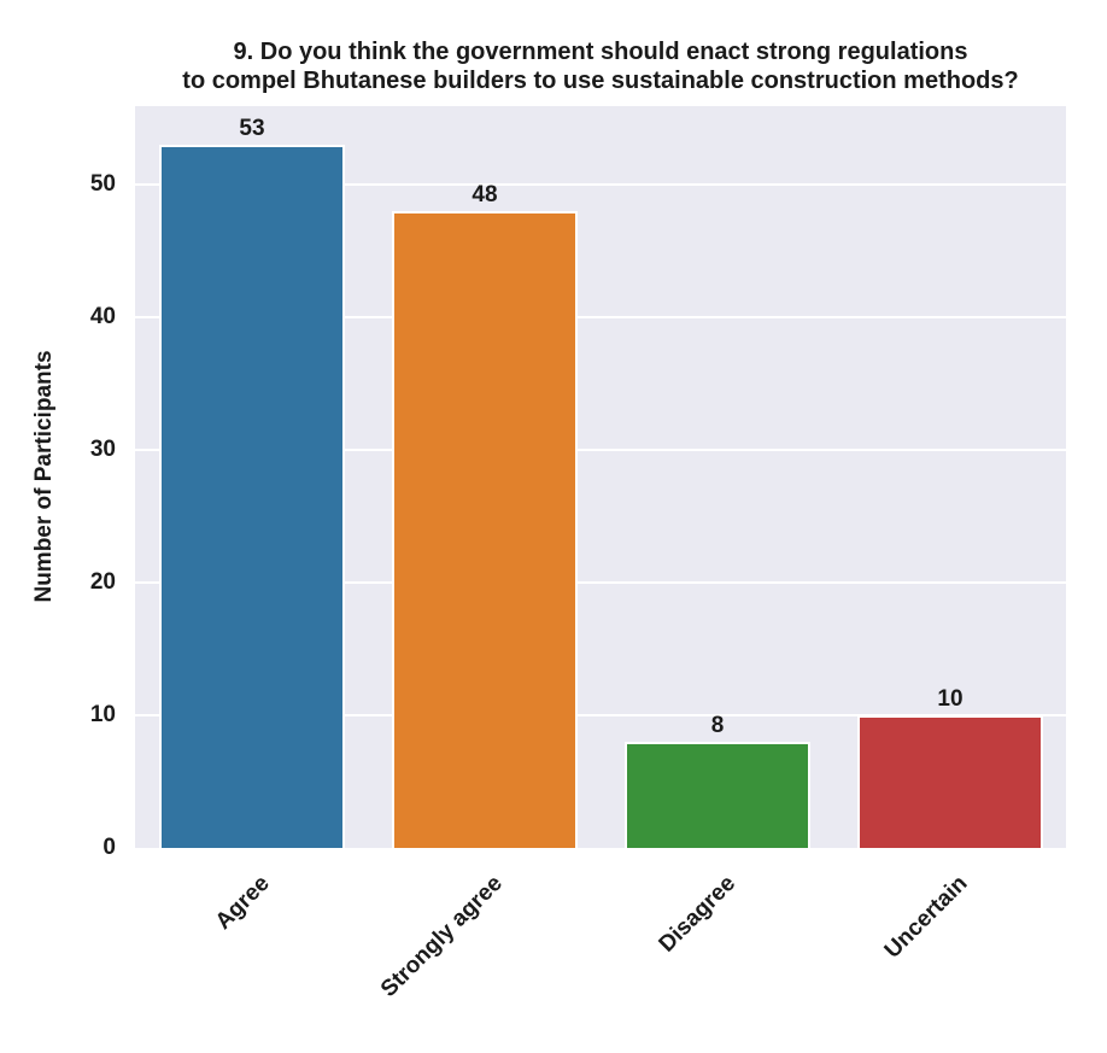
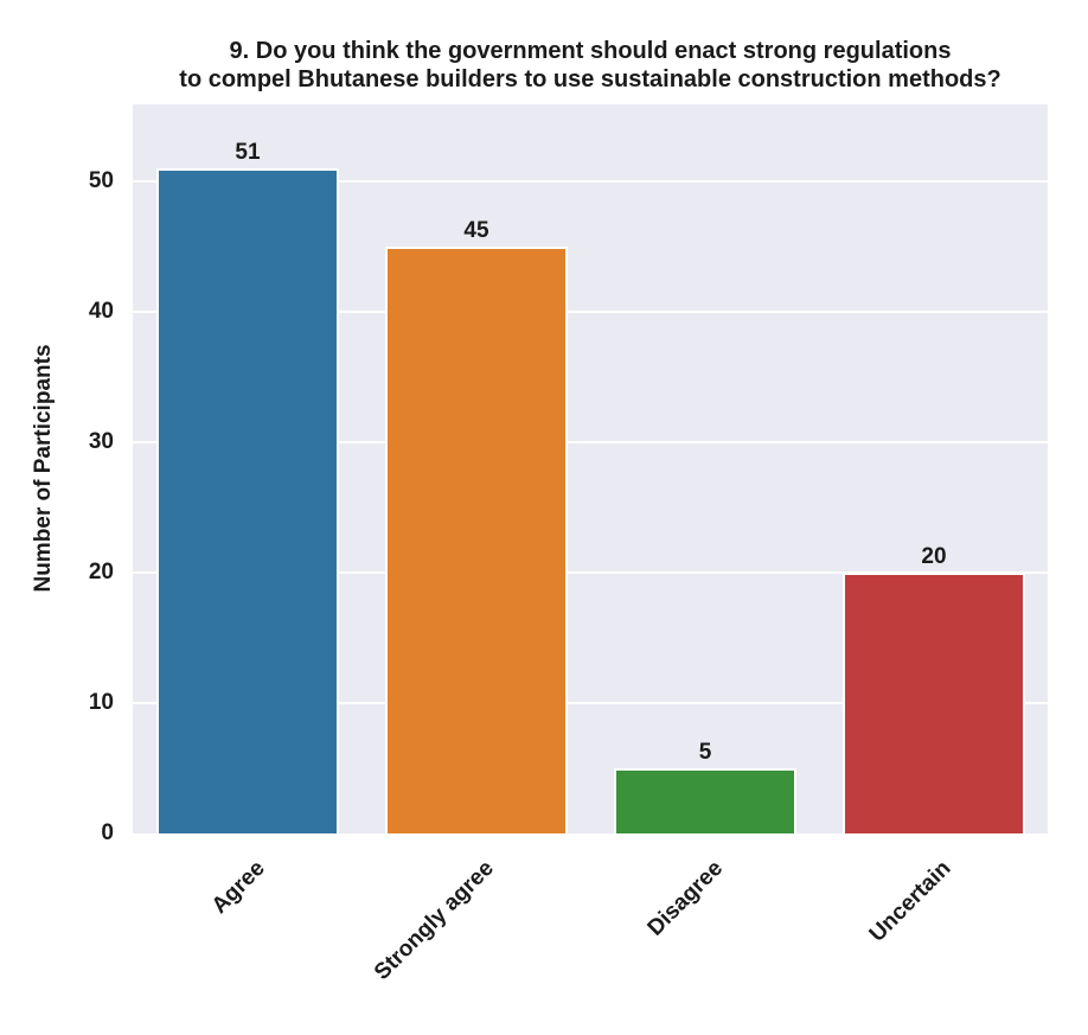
Agree: 53 -> 51
Strongly agree: 48 -> 45
Disagree: 8 -> 5
Uncertain: 10 -> 20
